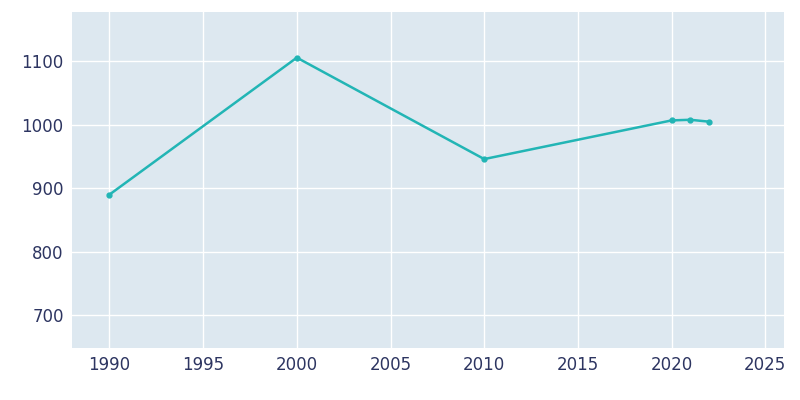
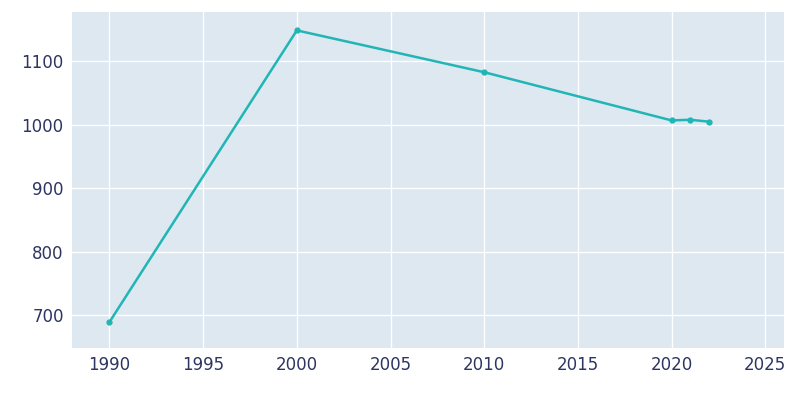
1990: 890 -> 689
2000: 1106 -> 1149
2010: 946 -> 1083
